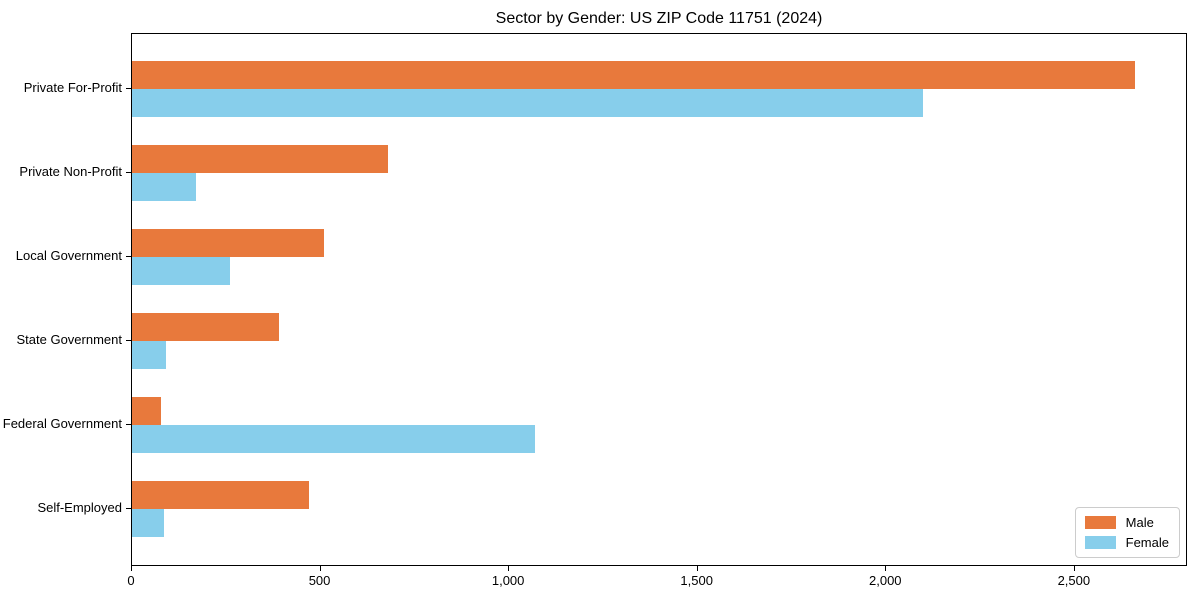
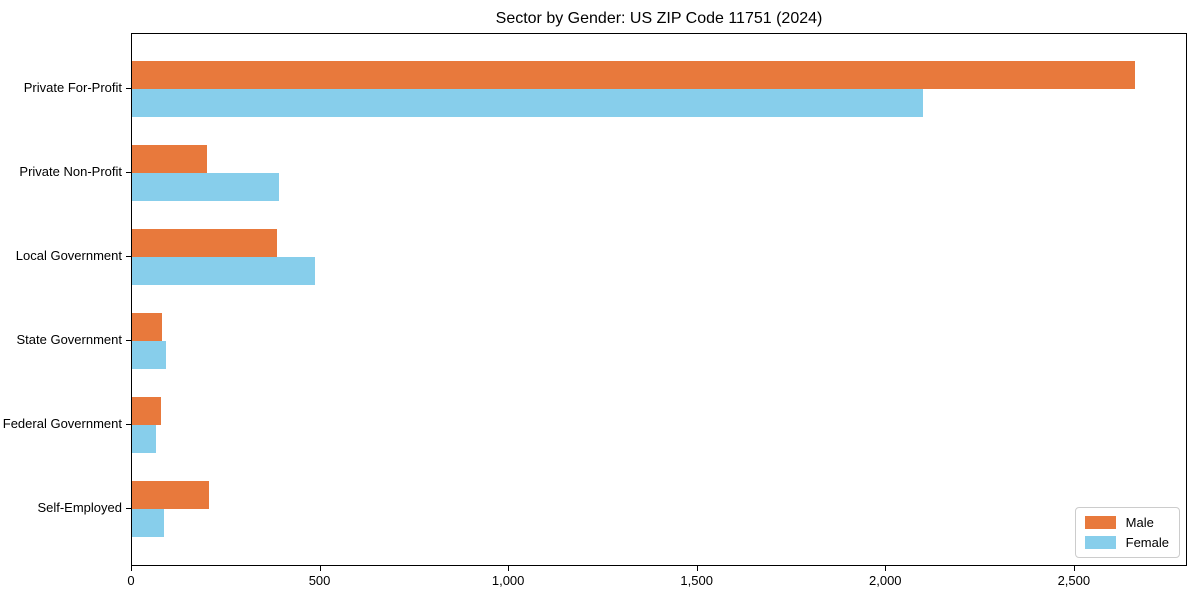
Male/Private Non-Profit: 680 -> 200
Female/Private Non-Profit: 170 -> 390
Male/Local Government: 510 -> 380
Female/Local Government: 260 -> 480
Male/State Government: 390 -> 80
Female/Federal Government: 1070 -> 60
Male/Self-Employed: 470 -> 200
